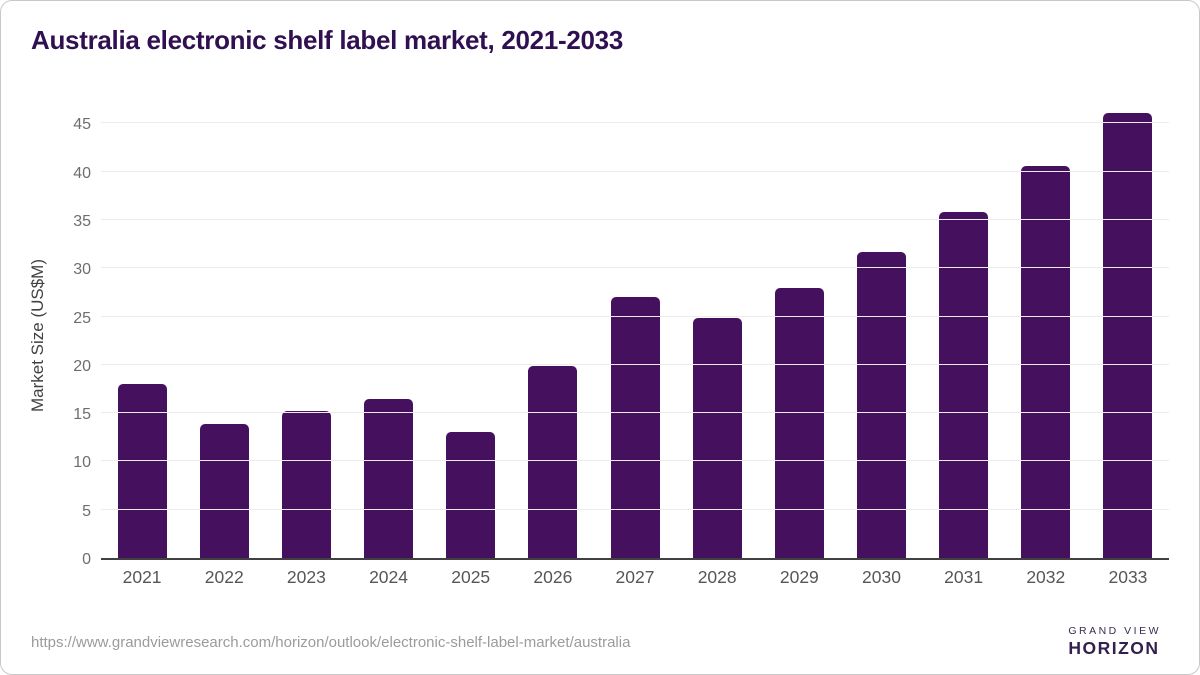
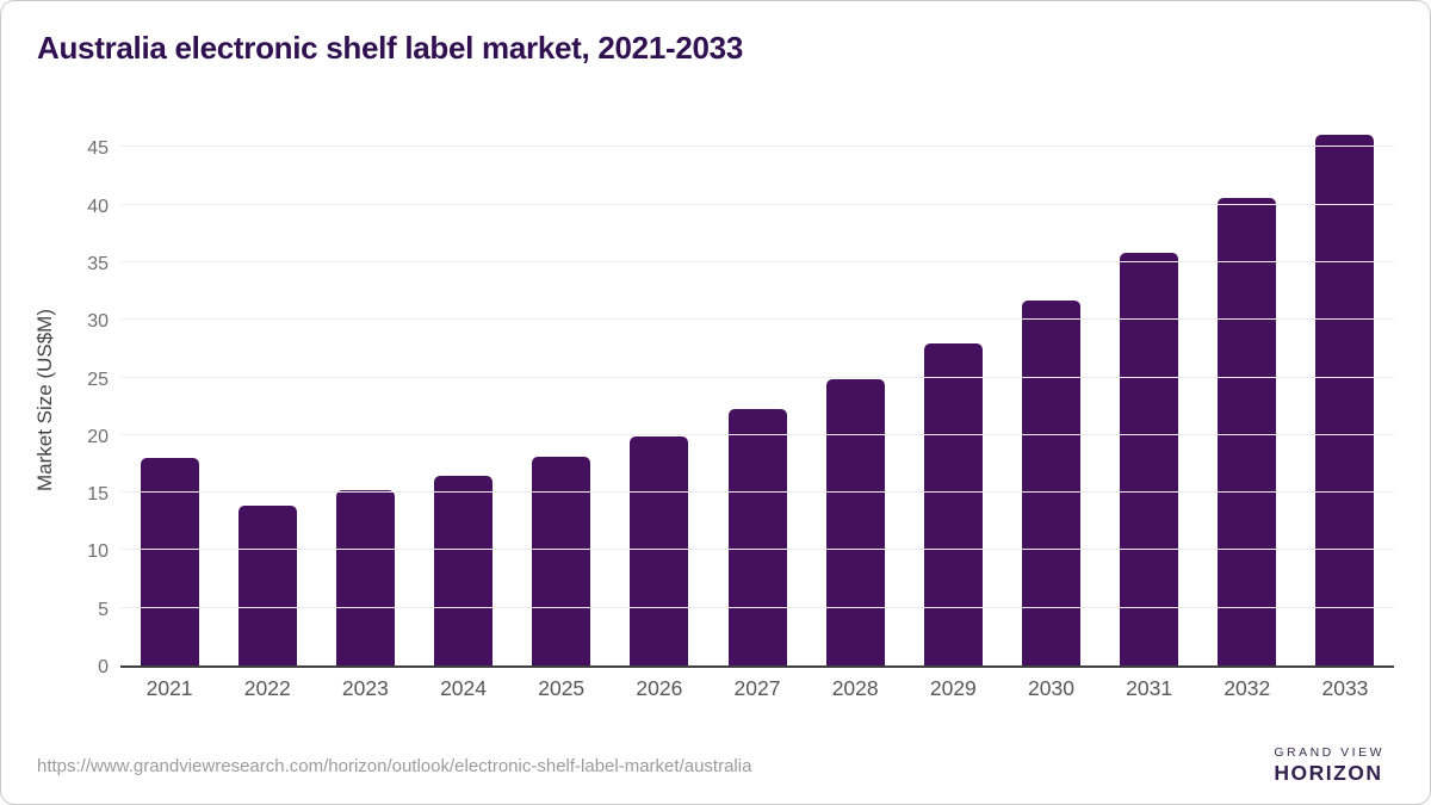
2025: 13 -> 18
2027: 27 -> 22
